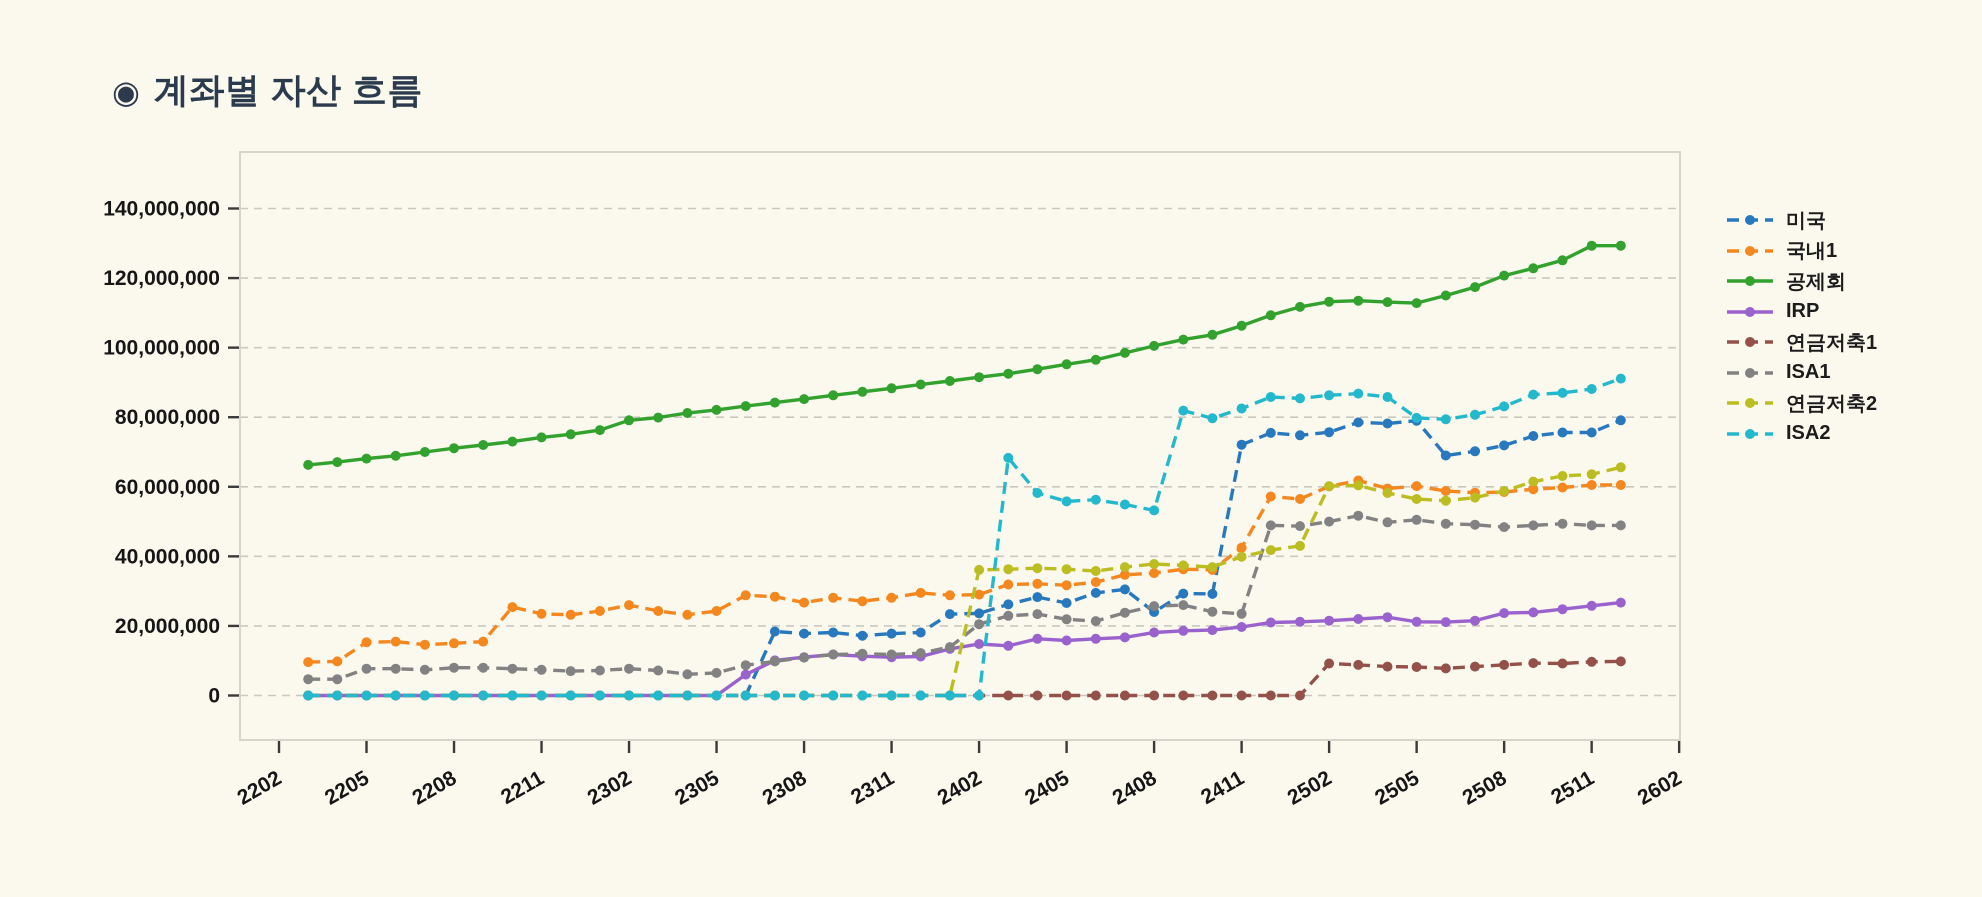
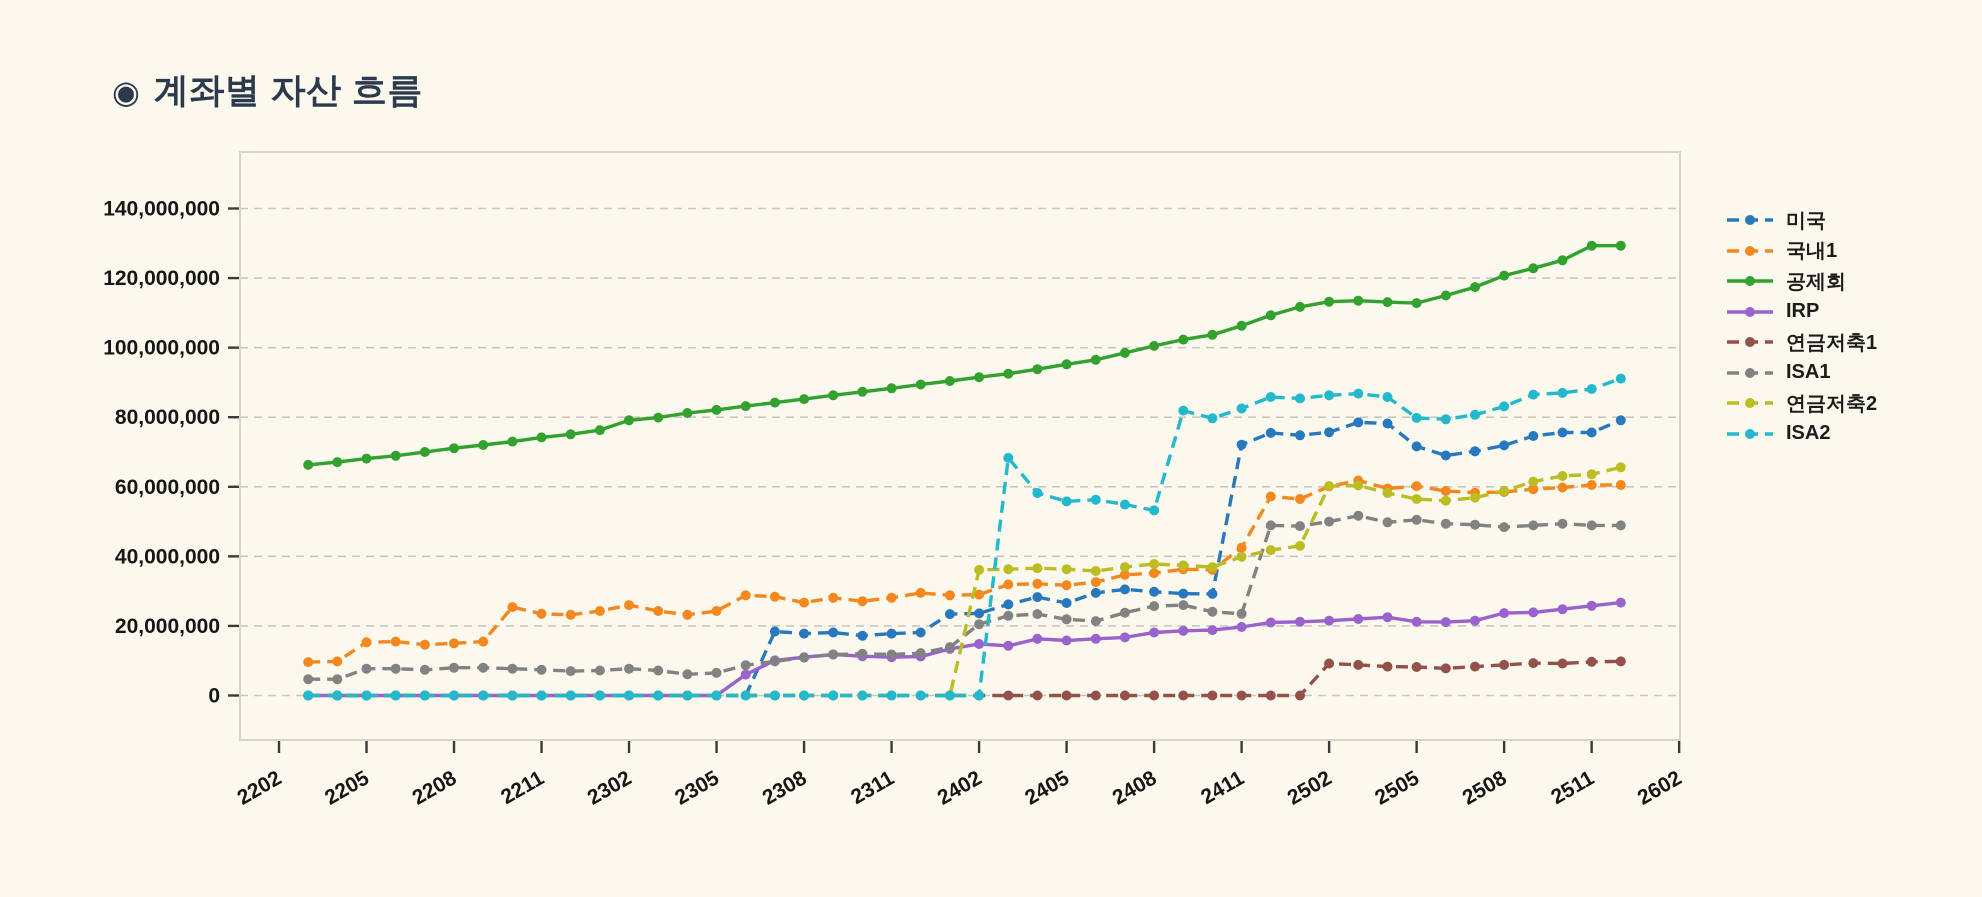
미국/2408: 24000000 -> 30000000
미국/2505: 79000000 -> 72000000
